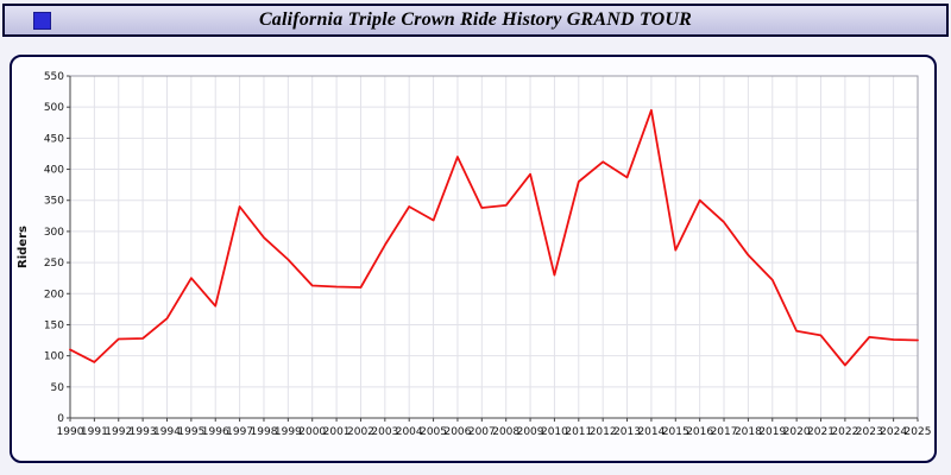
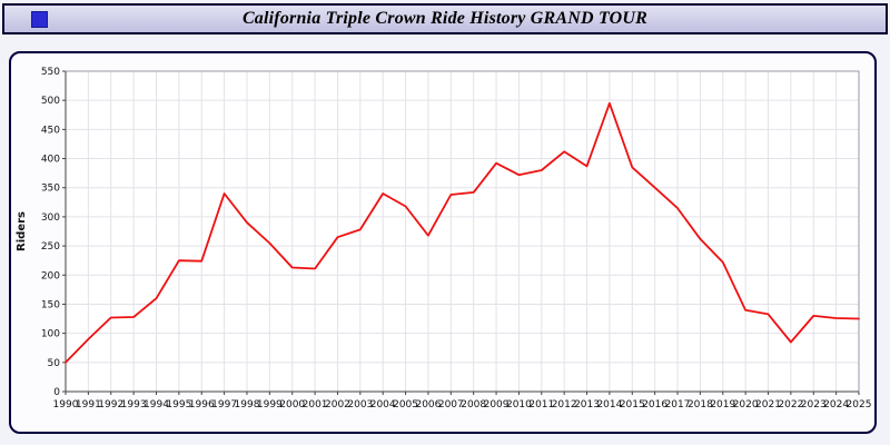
1990: 110 -> 50
1996: 180 -> 220
2002: 210 -> 260
2006: 420 -> 270
2010: 230 -> 370
2015: 270 -> 380
